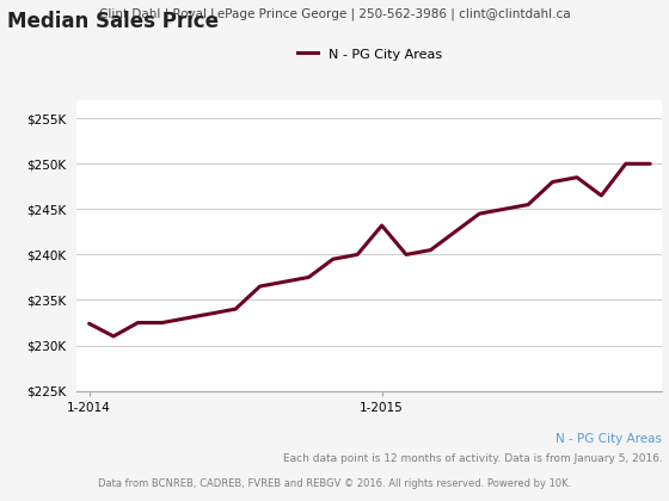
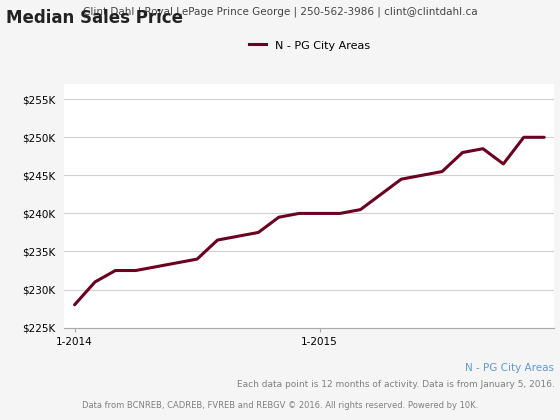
1-2014: $232.4K -> $228.0K
1-2015: $243.2K -> $240.0K
